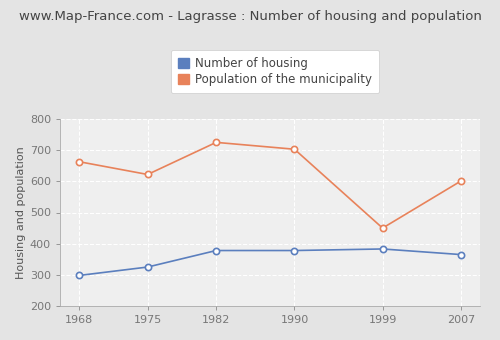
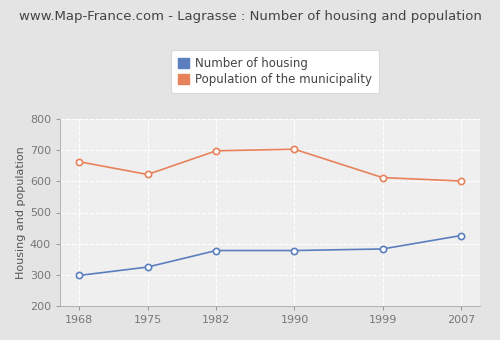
Population of the municipality/1982: 725 -> 698
Population of the municipality/1999: 450 -> 612
Number of housing/2007: 365 -> 426
